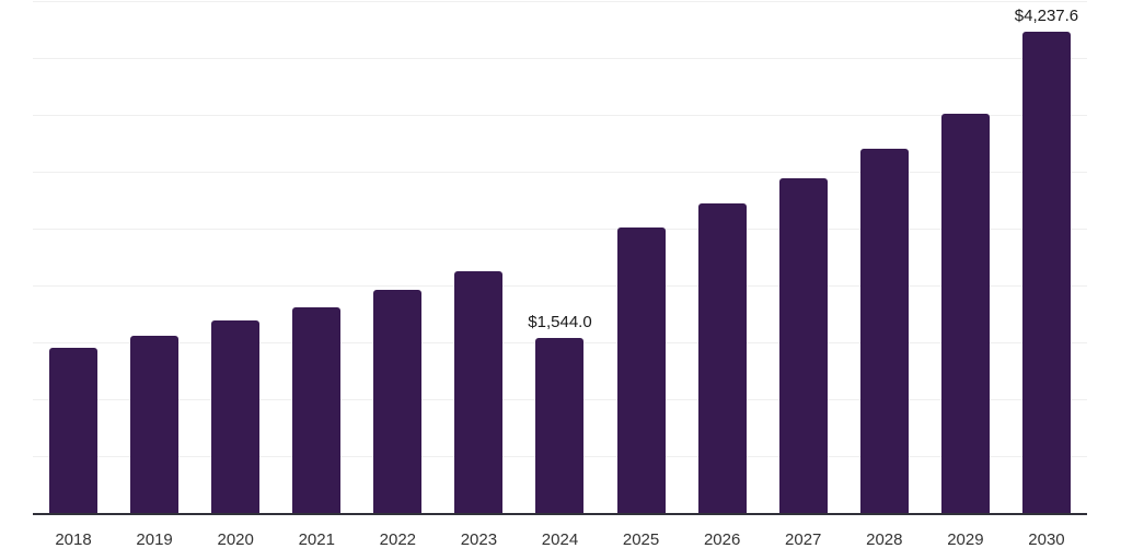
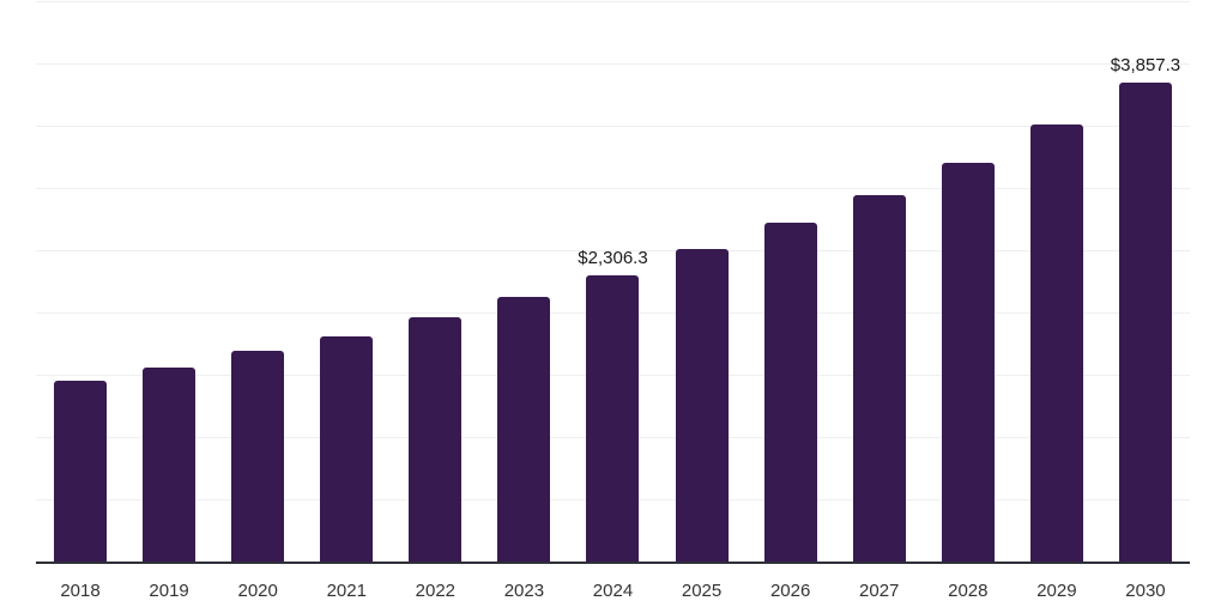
2024: $1,544.0 -> $2,306.3
2030: $4,237.6 -> $3,857.3
